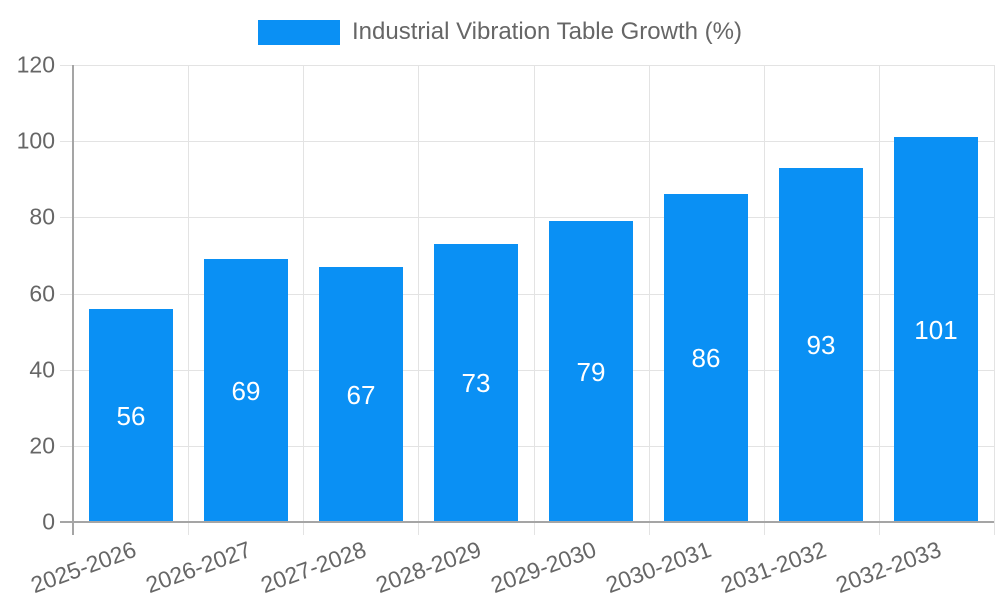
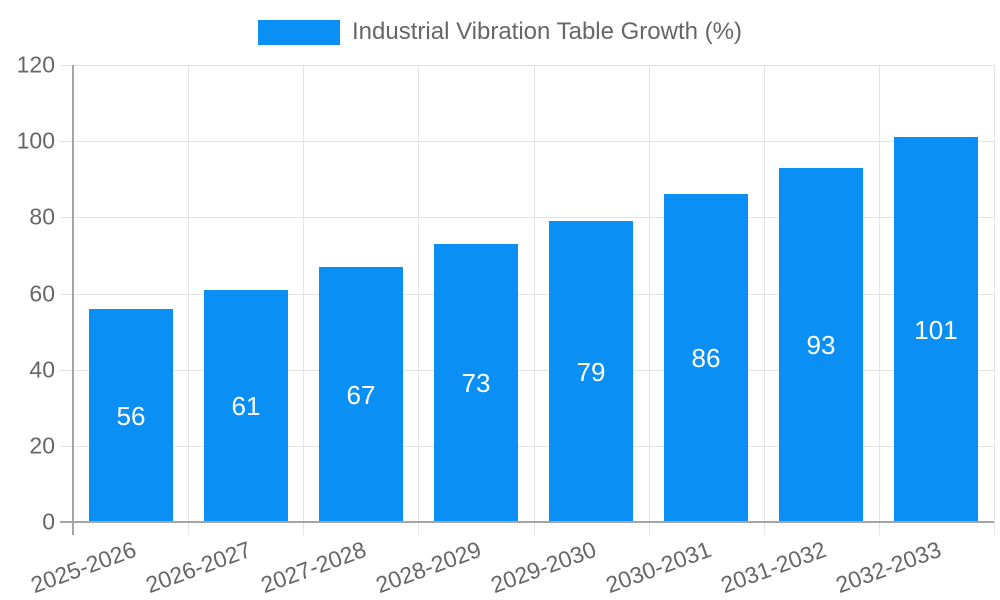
2026-2027: 69 -> 61
